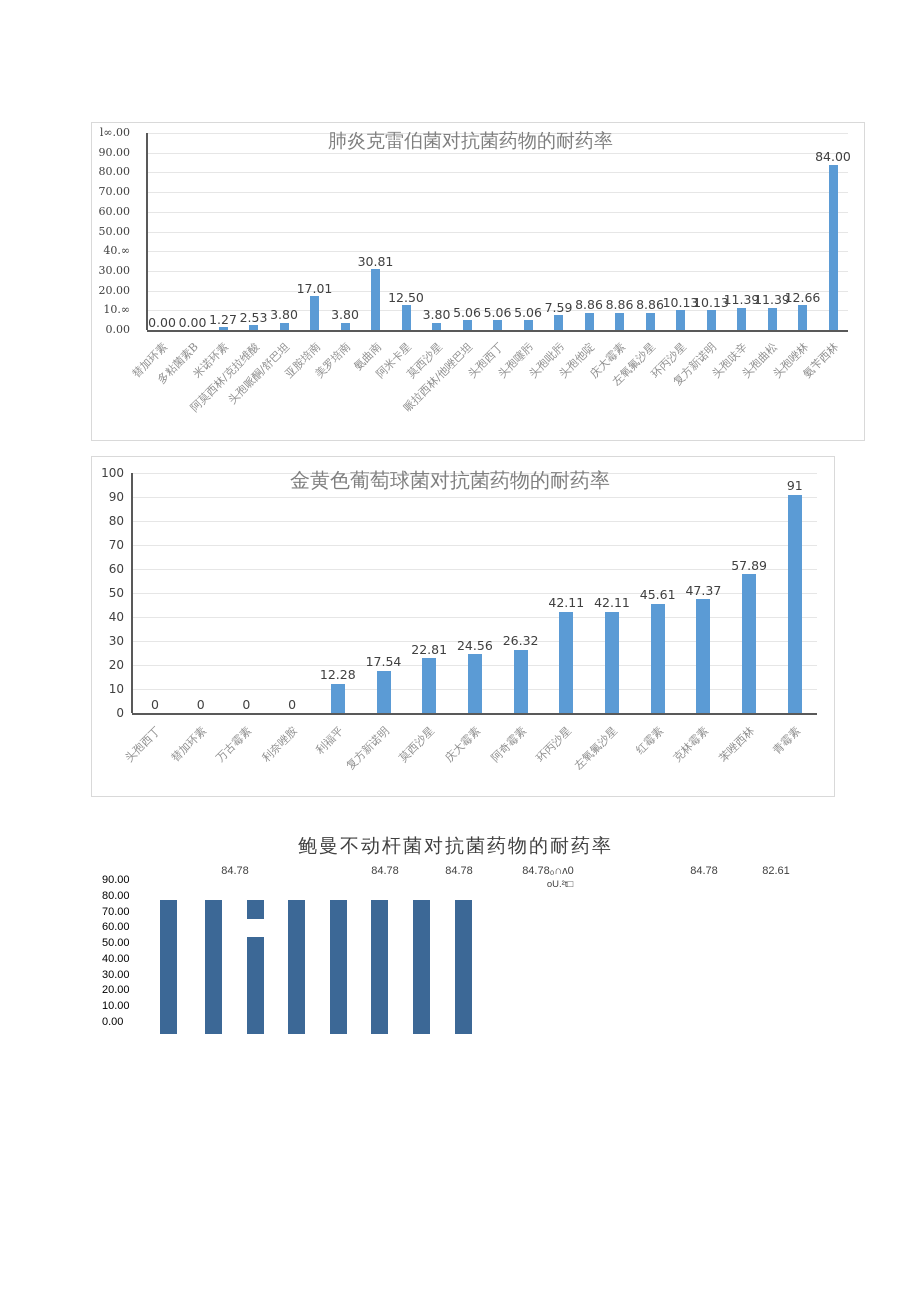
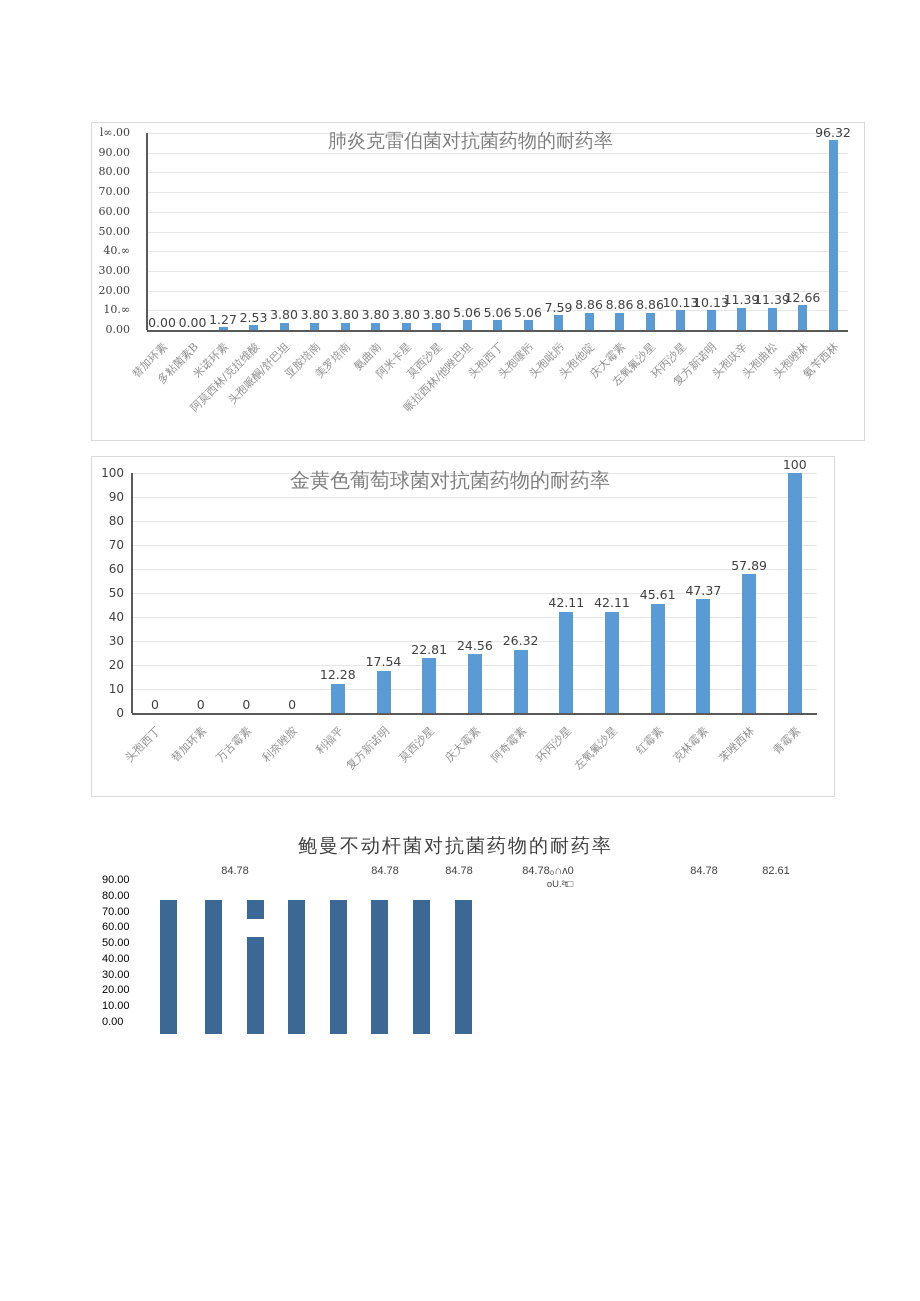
肺炎克雷伯菌对抗菌药物的耐药率/亚胺培南: 17.01 -> 3.80
肺炎克雷伯菌对抗菌药物的耐药率/氨曲南: 30.81 -> 3.80
肺炎克雷伯菌对抗菌药物的耐药率/阿米卡星: 12.50 -> 3.80
肺炎克雷伯菌对抗菌药物的耐药率/氨苄西林: 84.00 -> 96.32
金黄色葡萄球菌对抗菌药物的耐药率/青霉素: 91 -> 100
